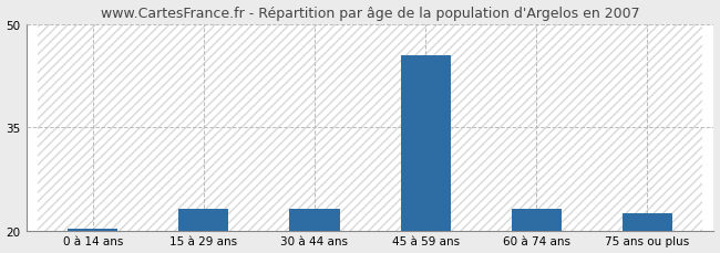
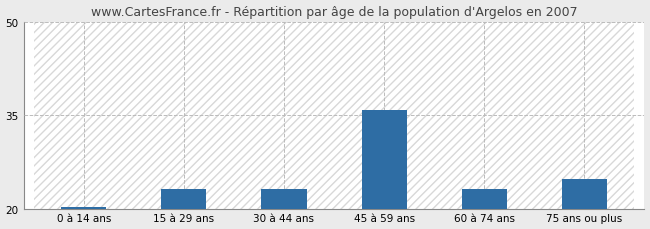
45 à 59 ans: 45.5 -> 35.8
75 ans ou plus: 22.5 -> 24.8
